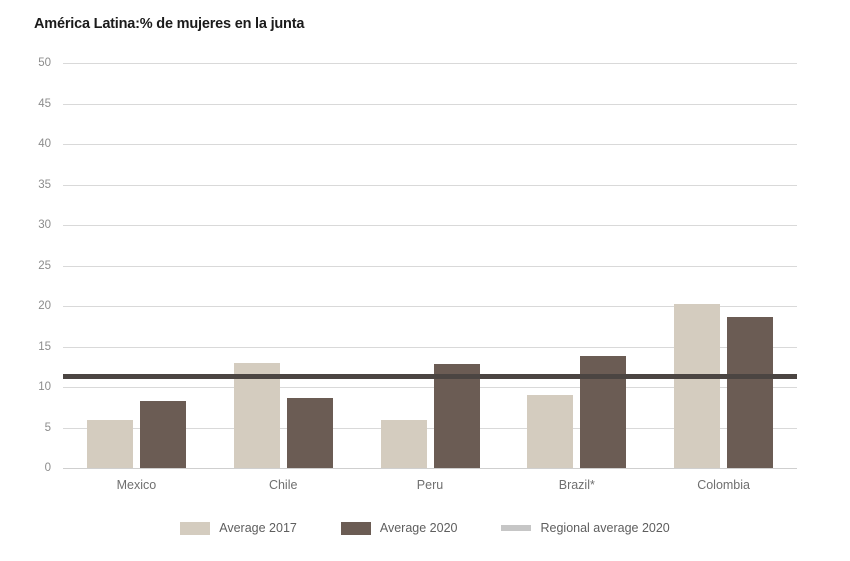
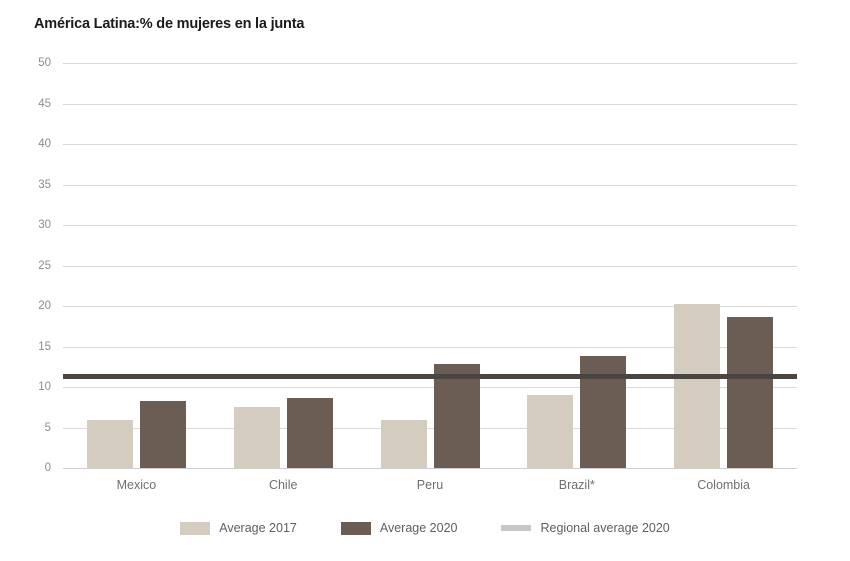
Average 2017/Chile: 13 -> 8
